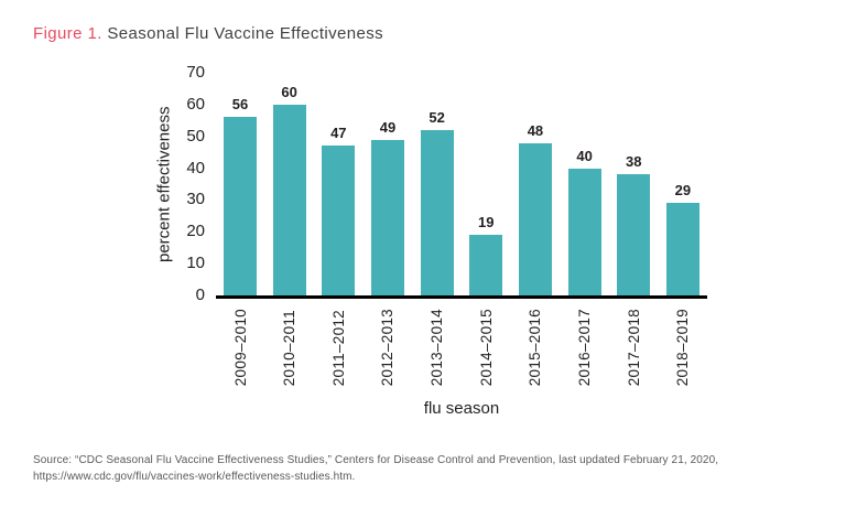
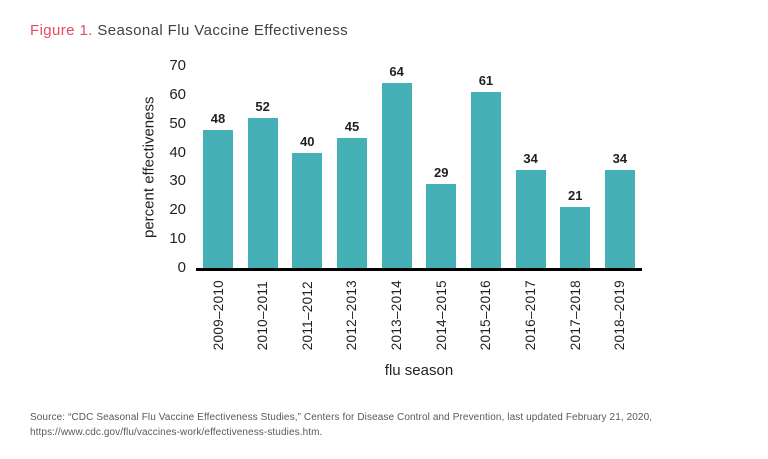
2009–2010: 56 -> 48
2010–2011: 60 -> 52
2011–2012: 47 -> 40
2012–2013: 49 -> 45
2013–2014: 52 -> 64
2014–2015: 19 -> 29
2015–2016: 48 -> 61
2016–2017: 40 -> 34
2017–2018: 38 -> 21
2018–2019: 29 -> 34
